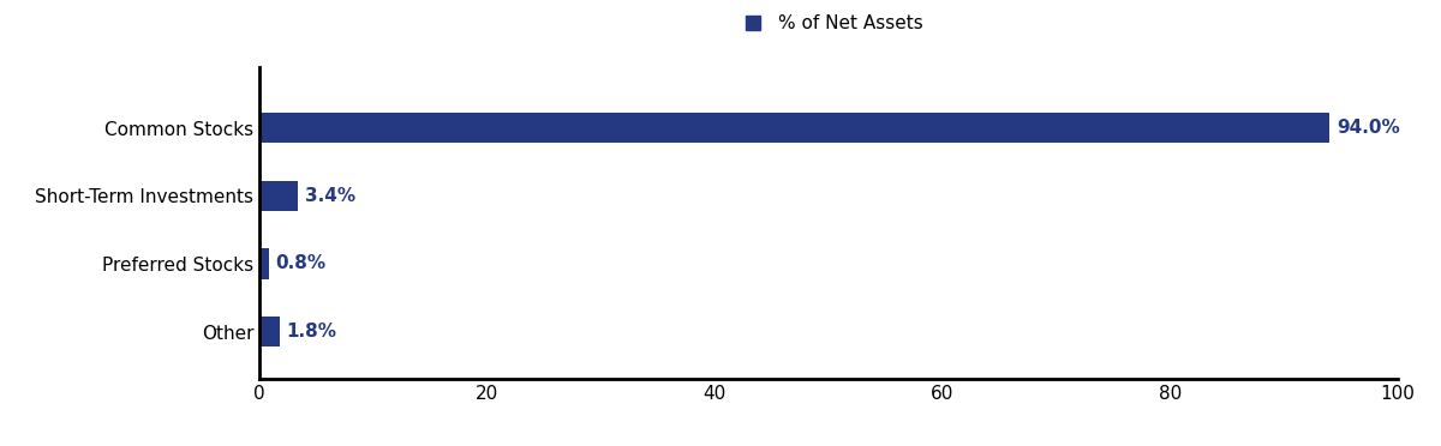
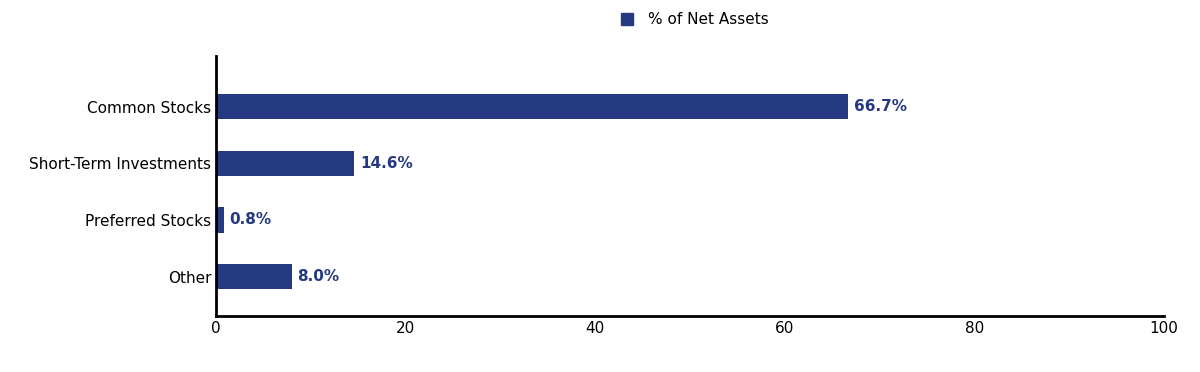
Common Stocks: 94.0% -> 66.7%
Short-Term Investments: 3.4% -> 14.6%
Other: 1.8% -> 8.0%
